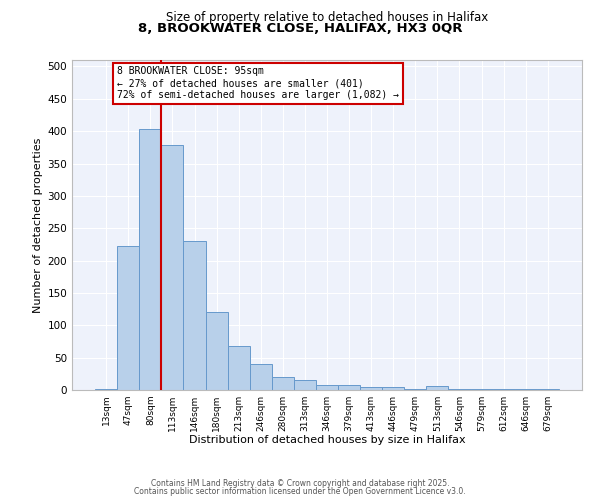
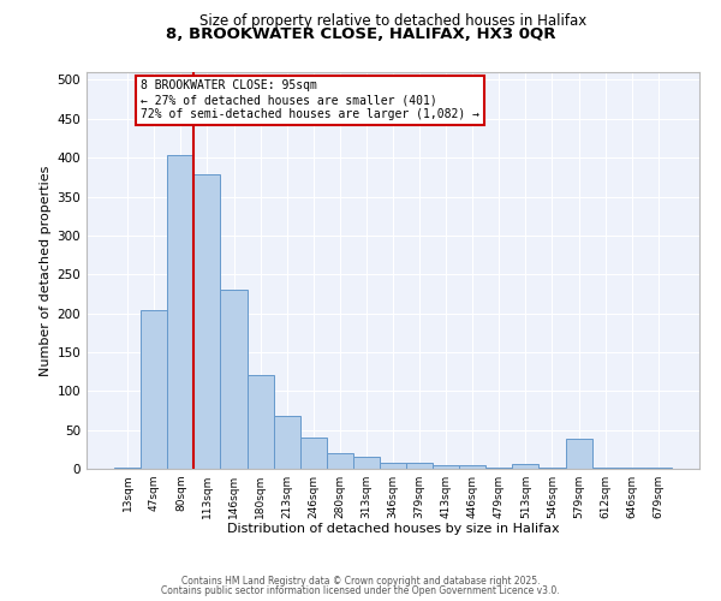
47sqm: 222 -> 204
579sqm: 1 -> 38
